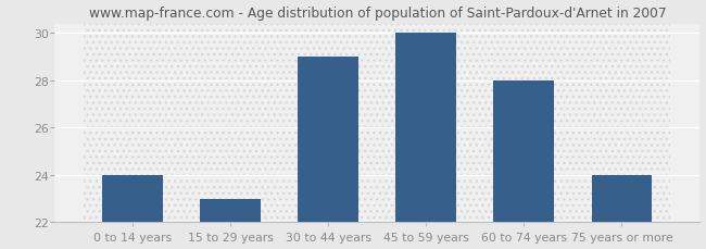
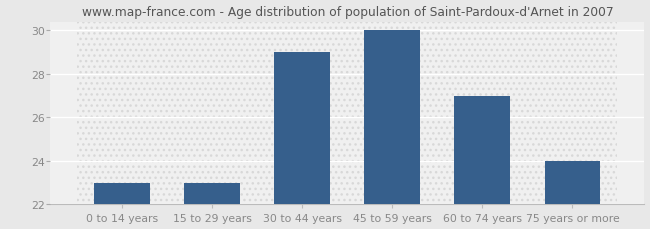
0 to 14 years: 24 -> 23
60 to 74 years: 28 -> 27
